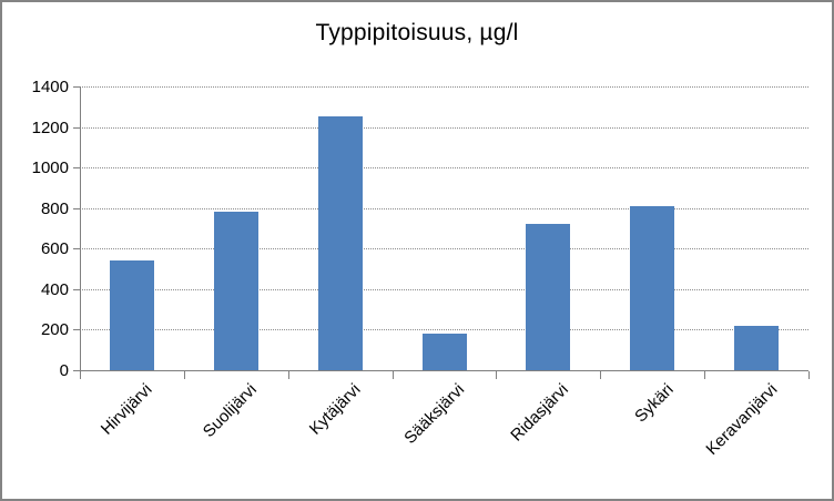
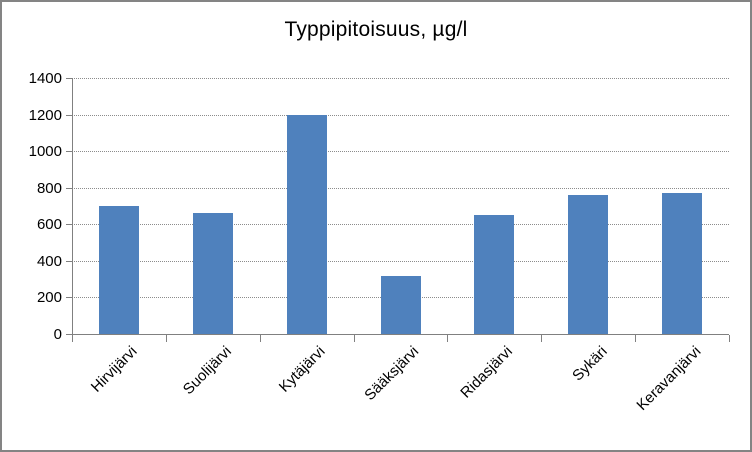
Hirvijärvi: 540 -> 700
Suolijärvi: 780 -> 660
Kytäjärvi: 1250 -> 1200
Sääksjärvi: 180 -> 320
Ridasjärvi: 720 -> 650
Sykäri: 810 -> 760
Keravanjärvi: 220 -> 770
